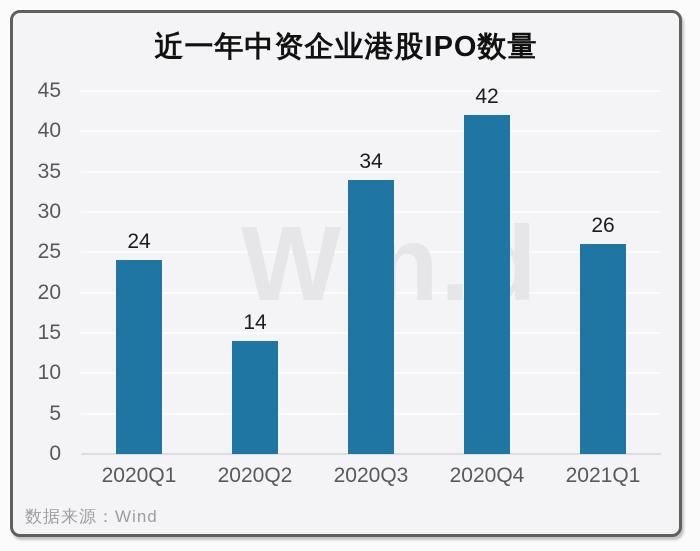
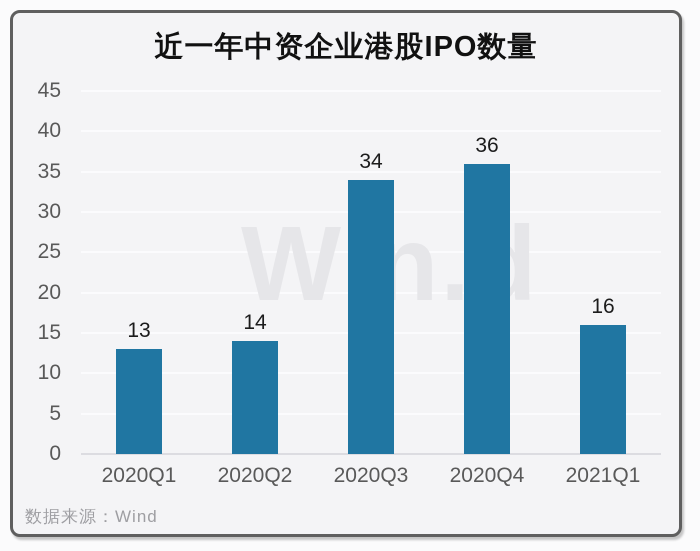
2020Q1: 24 -> 13
2020Q4: 42 -> 36
2021Q1: 26 -> 16
